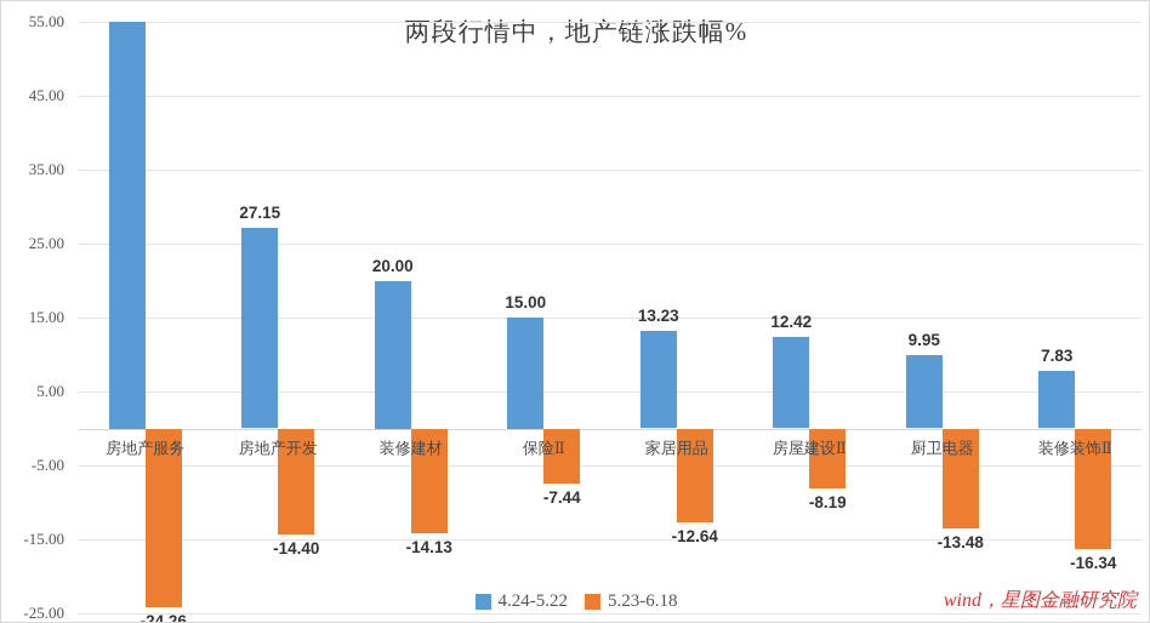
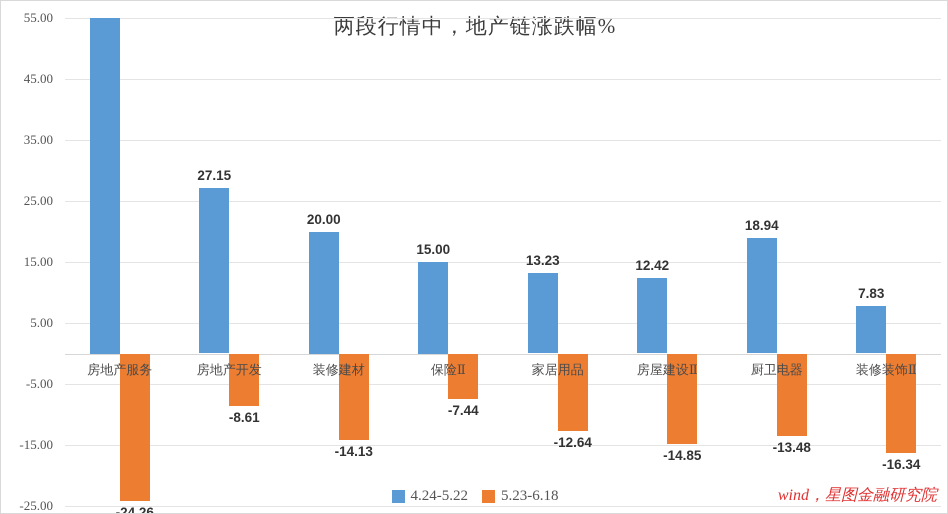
5.23-6.18/房地产开发: -14.40 -> -8.61
5.23-6.18/房屋建设Ⅱ: -8.19 -> -14.85
4.24-5.22/厨卫电器: 9.95 -> 18.94
